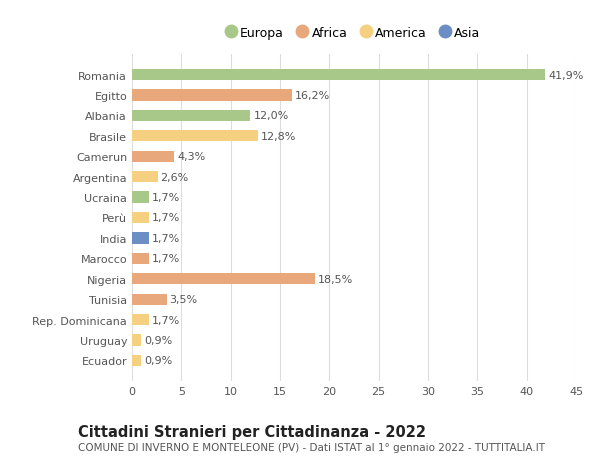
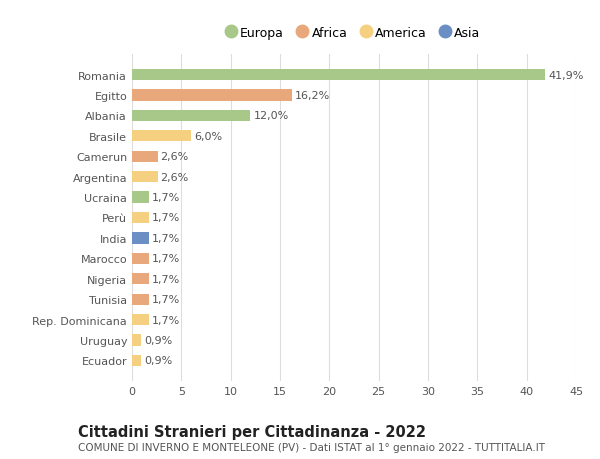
Brasile: 12,8% -> 6,0%
Camerun: 4,3% -> 2,6%
Nigeria: 18,5% -> 1,7%
Tunisia: 3,5% -> 1,7%
